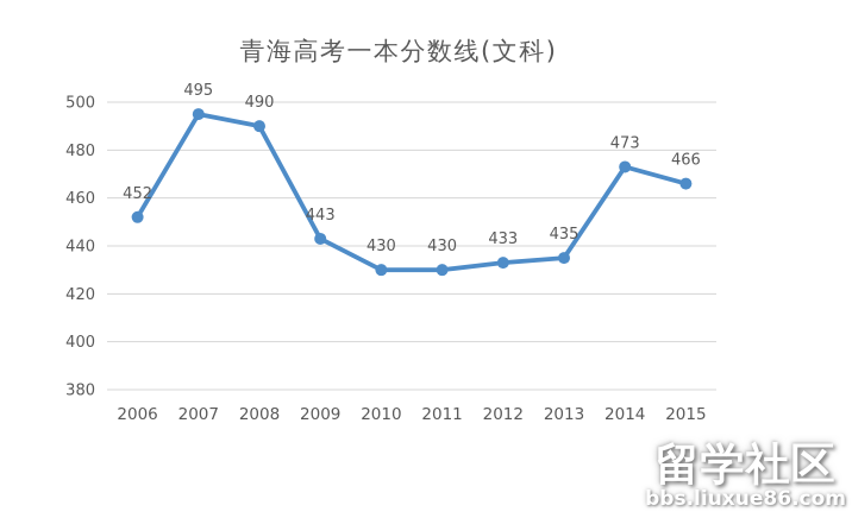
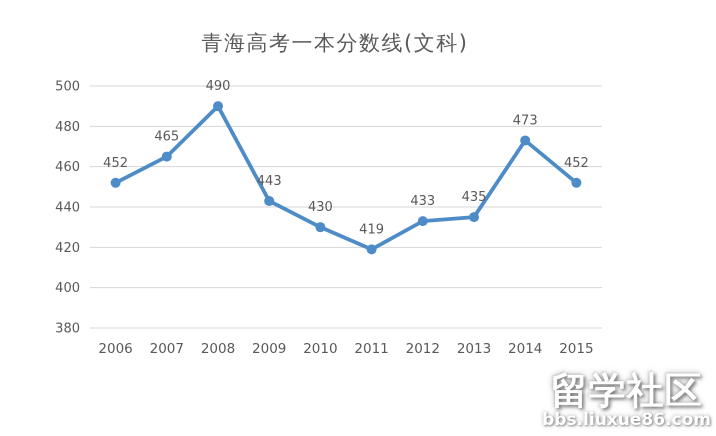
2007: 495 -> 465
2011: 430 -> 419
2015: 466 -> 452
